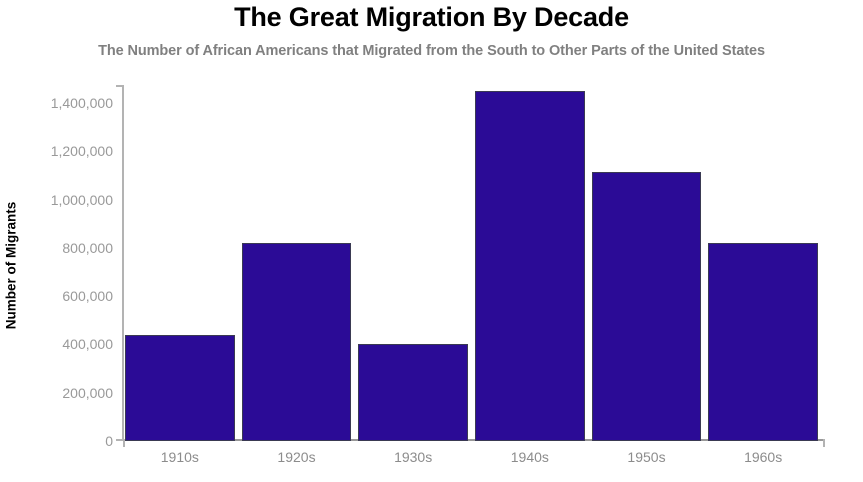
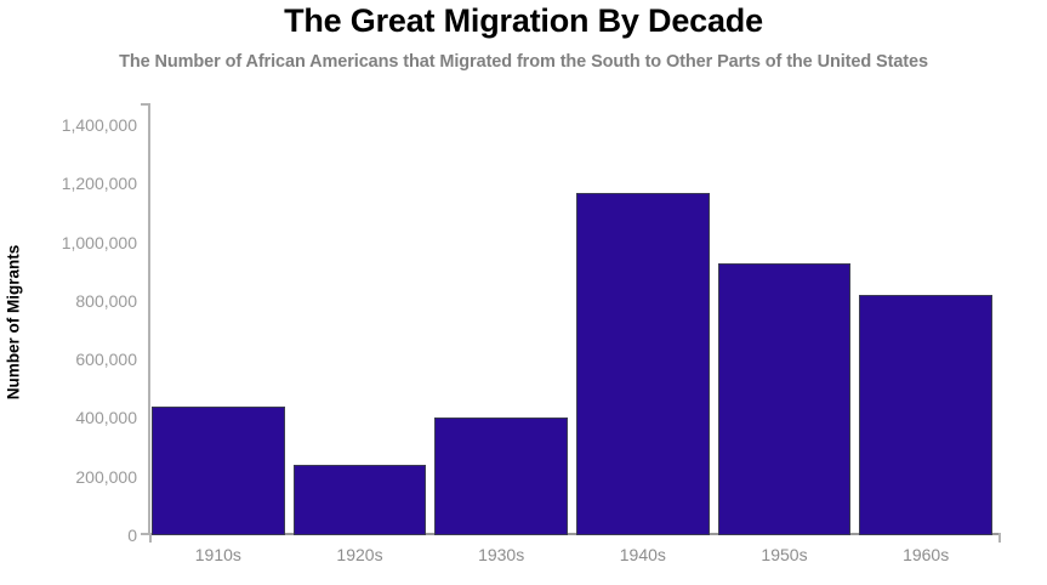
1920s: 820000 -> 240000
1940s: 1450000 -> 1170000
1950s: 1120000 -> 930000
